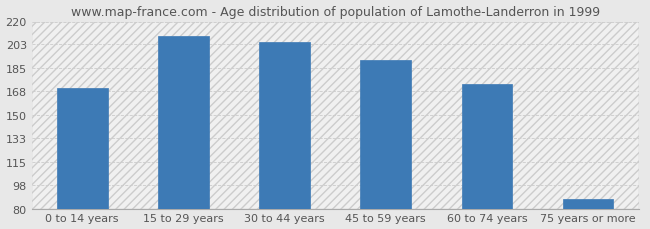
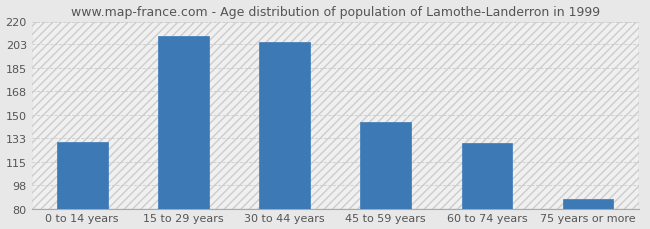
0 to 14 years: 170 -> 130
45 to 59 years: 191 -> 145
60 to 74 years: 173 -> 129
